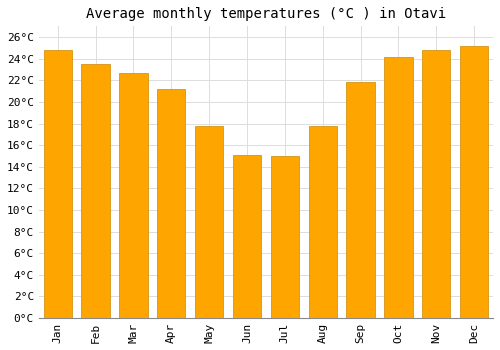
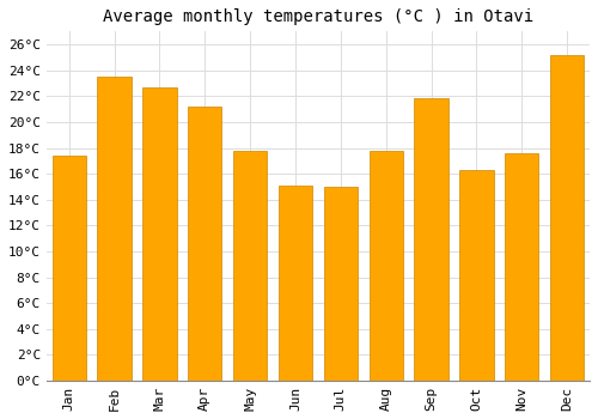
Jan: 24.8°C -> 17.4°C
Oct: 24.2°C -> 16.3°C
Nov: 24.8°C -> 17.6°C
